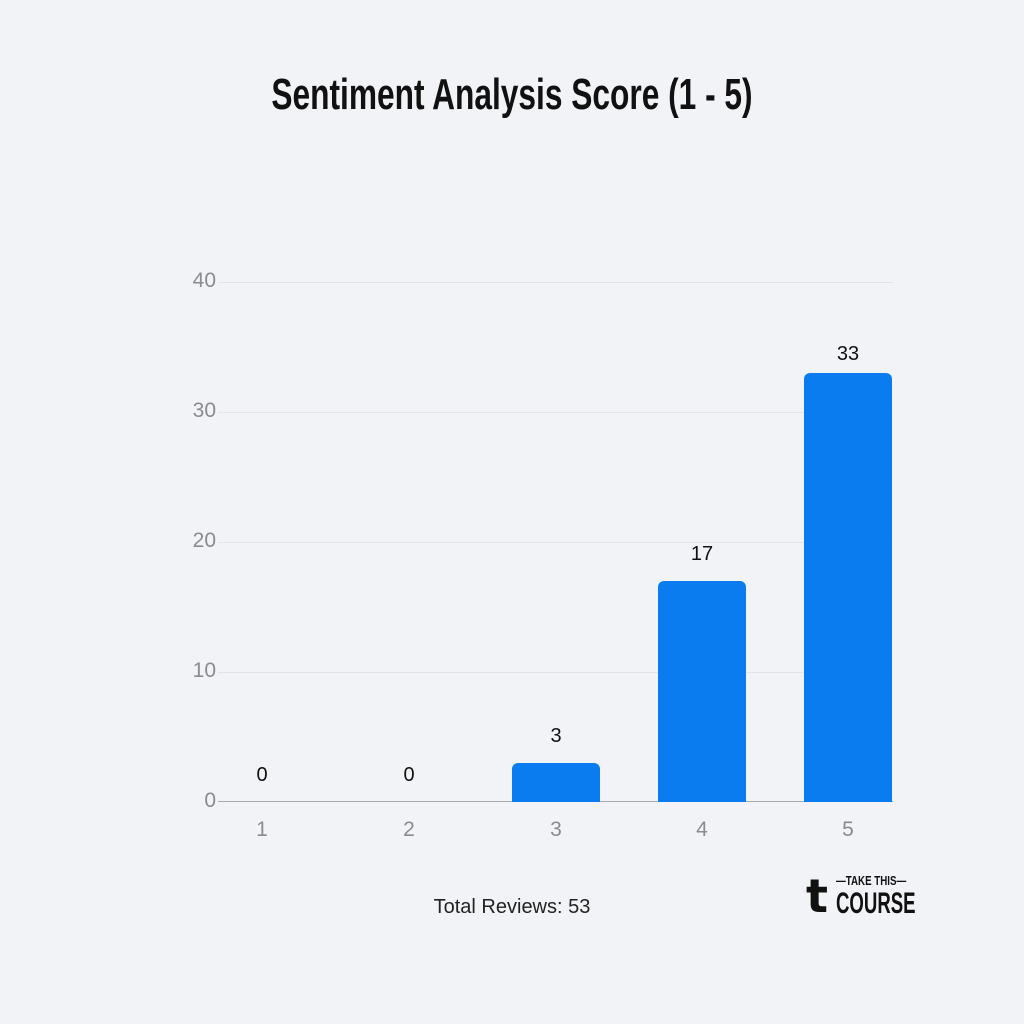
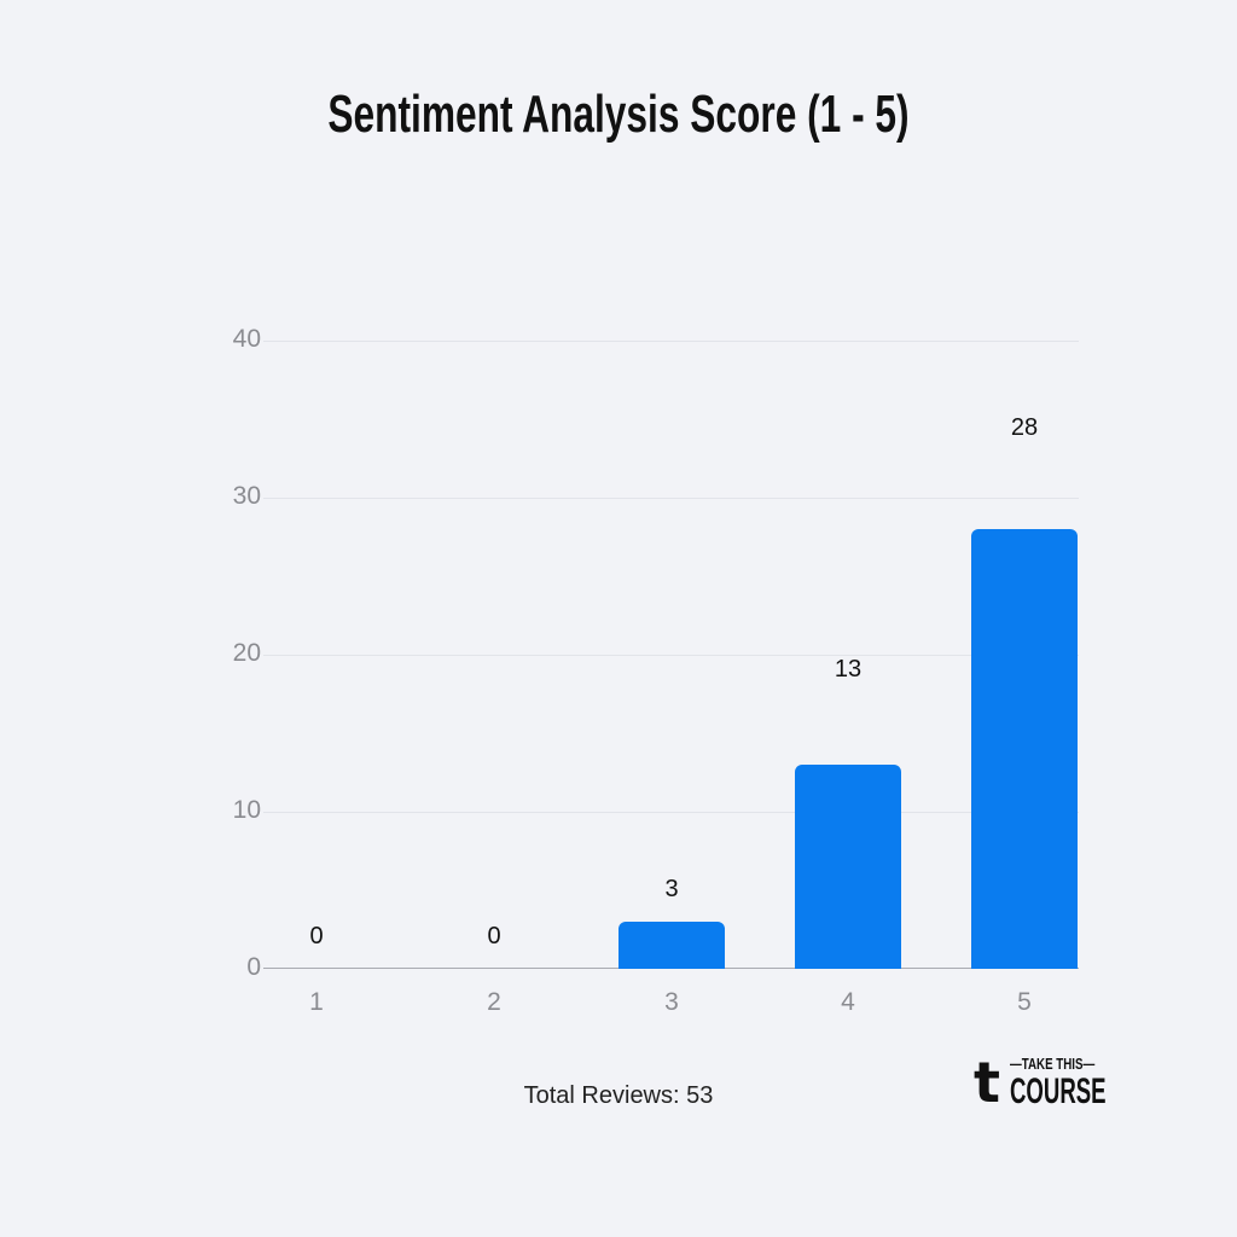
4: 17 -> 13
5: 33 -> 28
